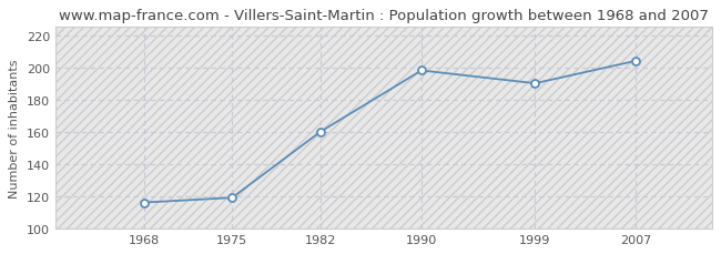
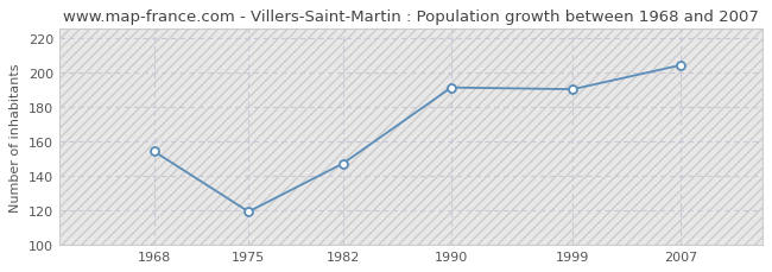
1968: 116 -> 154
1982: 160 -> 147
1990: 198 -> 191
